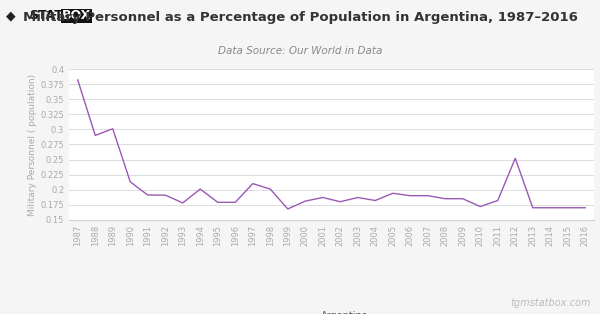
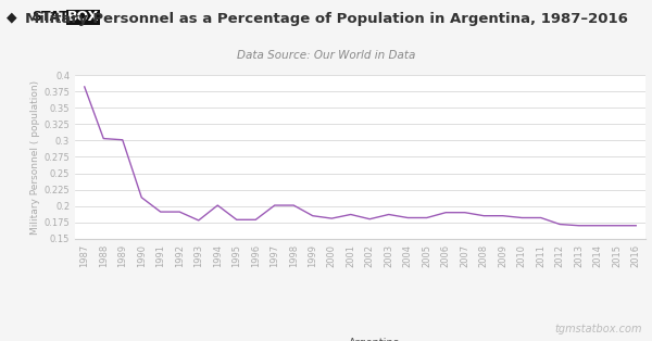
1988: 0.290 -> 0.303
1997: 0.210 -> 0.201
1999: 0.168 -> 0.185
2005: 0.194 -> 0.182
2010: 0.172 -> 0.182
2012: 0.252 -> 0.172
